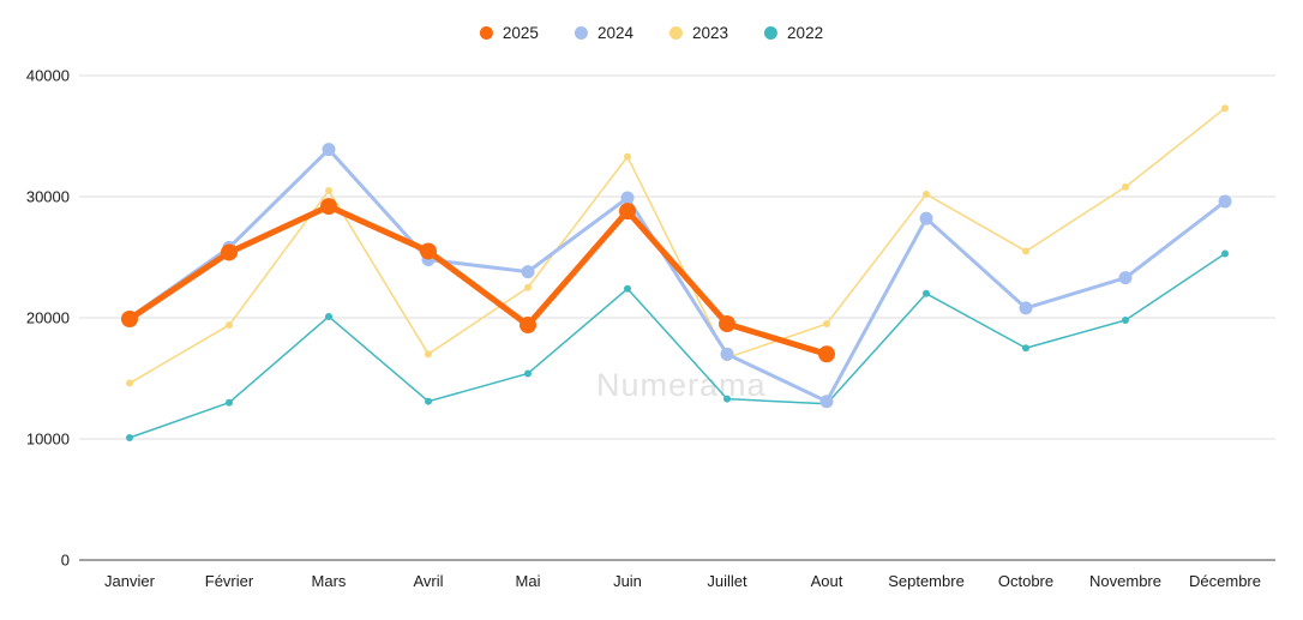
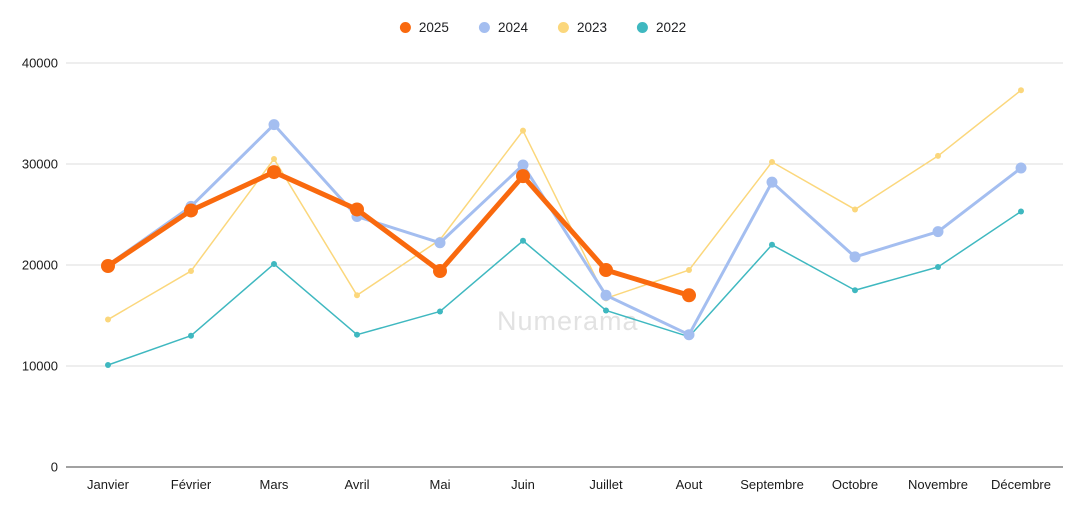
2024/Mai: 23800 -> 22200
2022/Juillet: 13300 -> 15500
